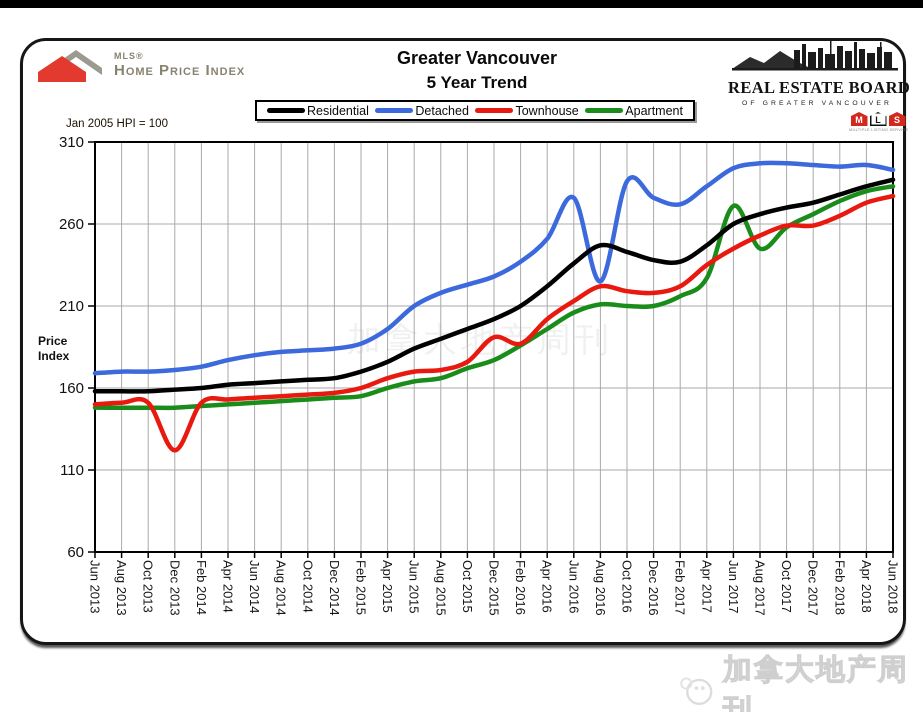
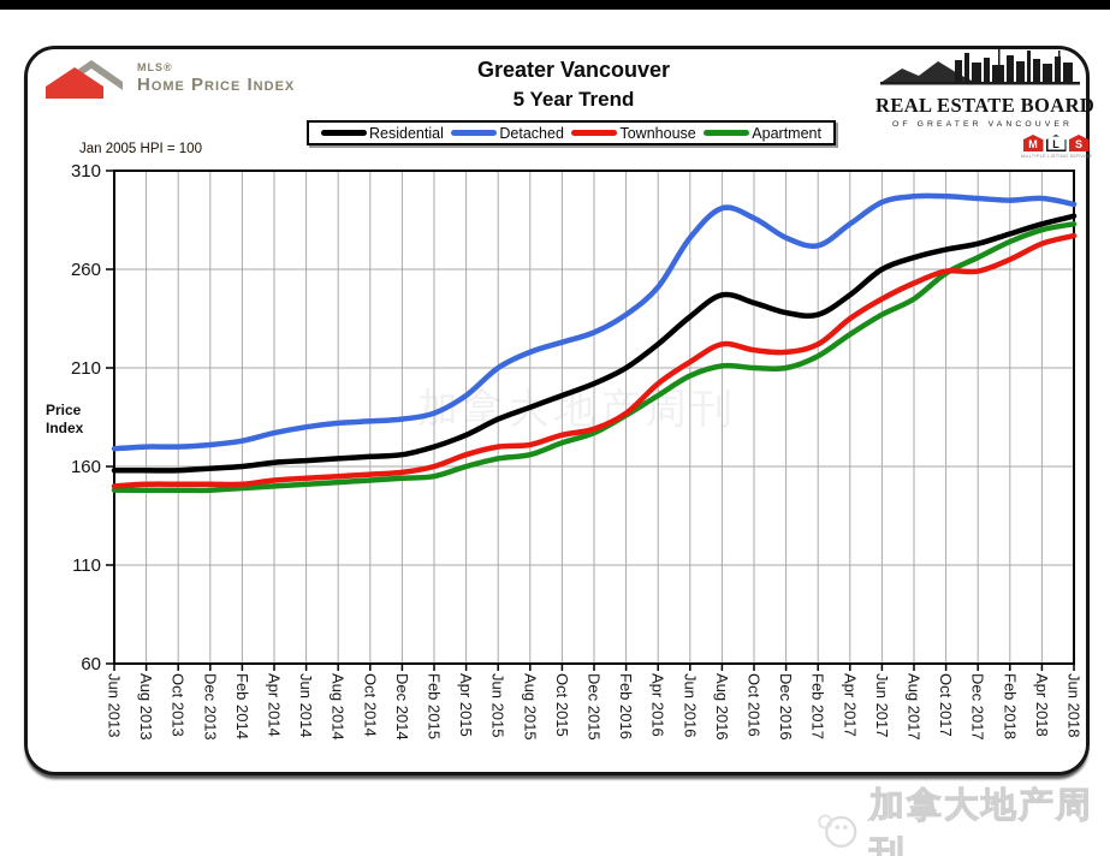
Townhouse/Dec 2013: 122 -> 151
Townhouse/Dec 2015: 191 -> 179
Detached/Aug 2016: 225 -> 291
Apartment/Jun 2017: 271 -> 237
